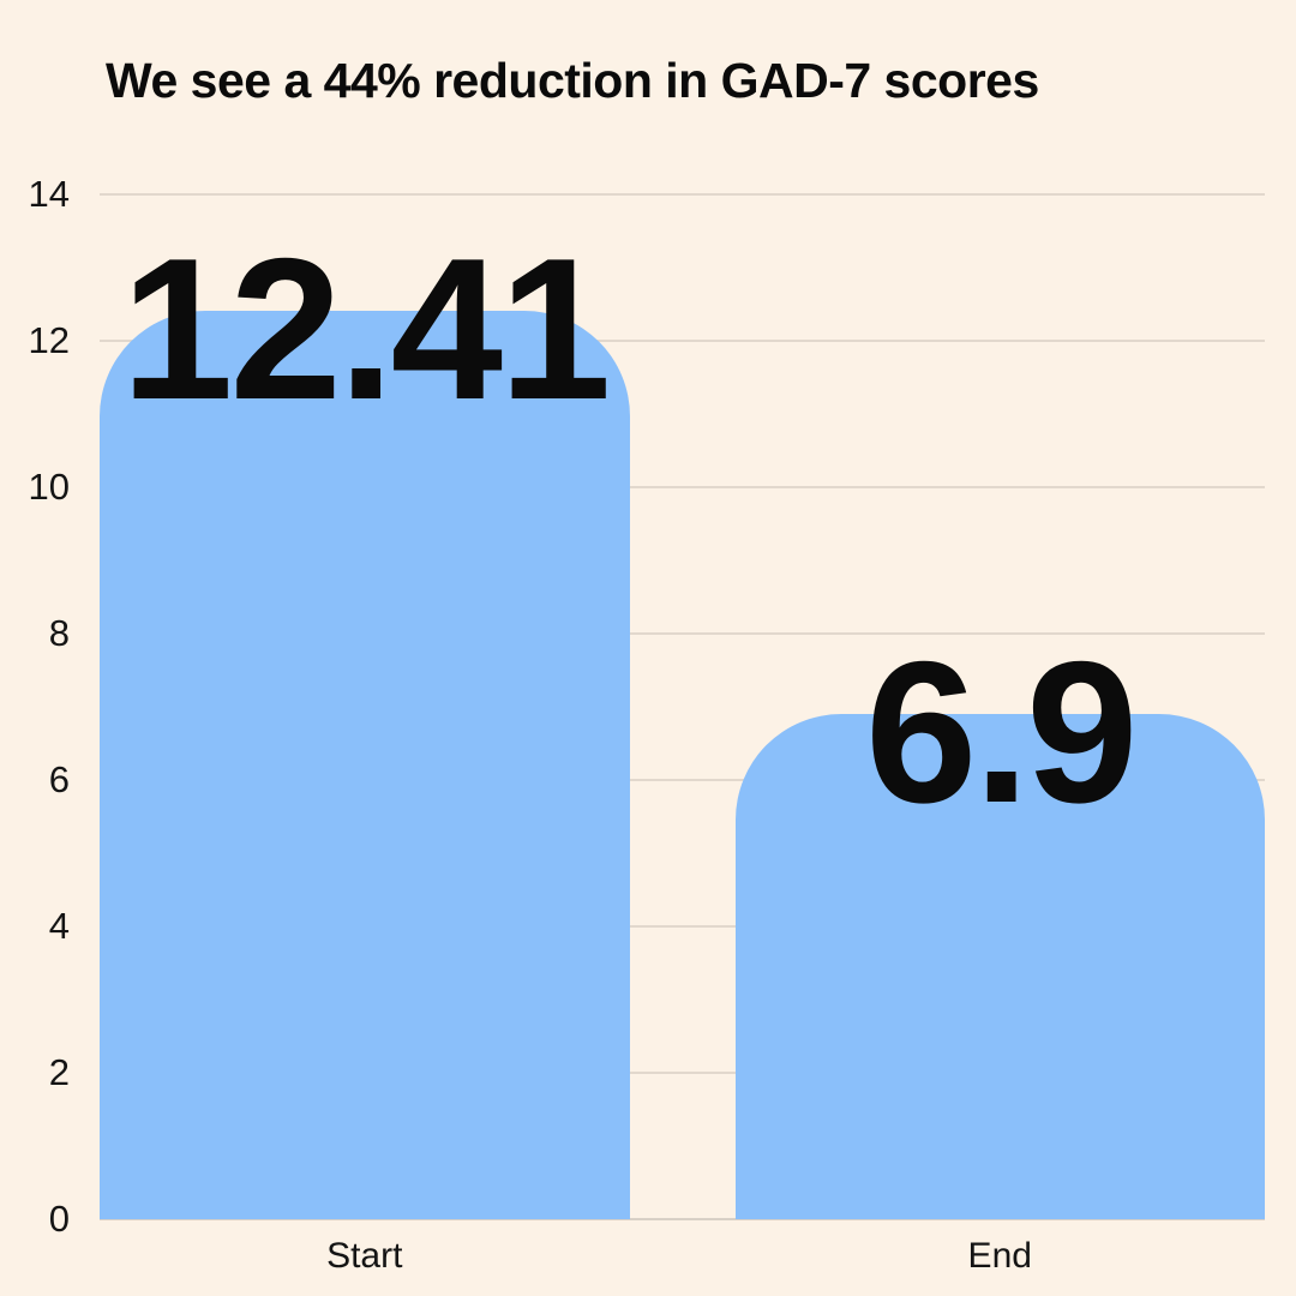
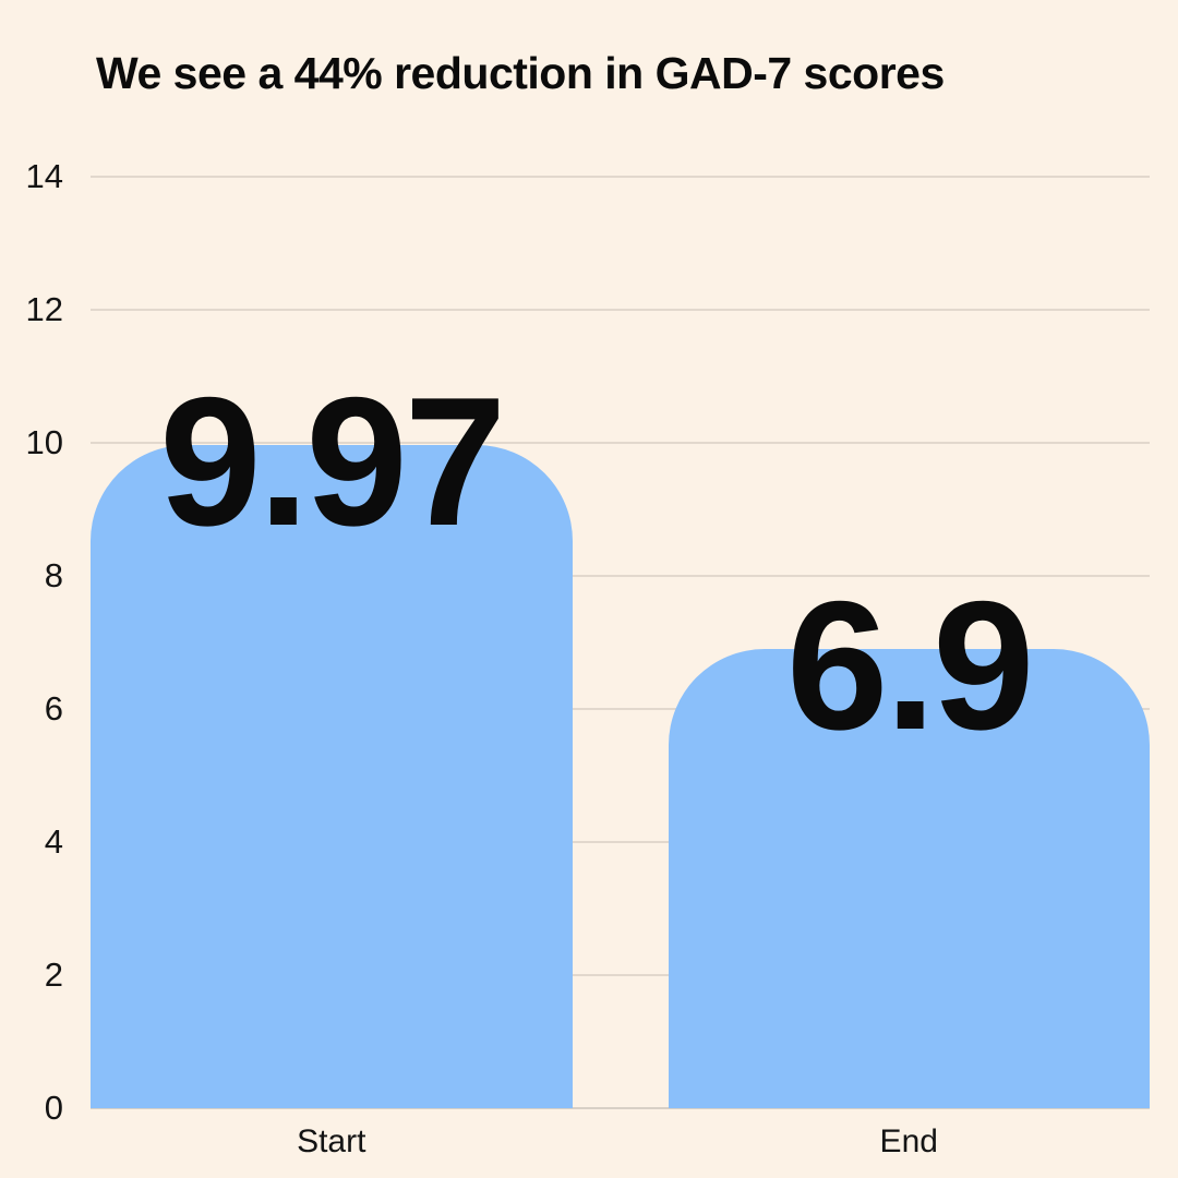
Start: 12.41 -> 9.97
